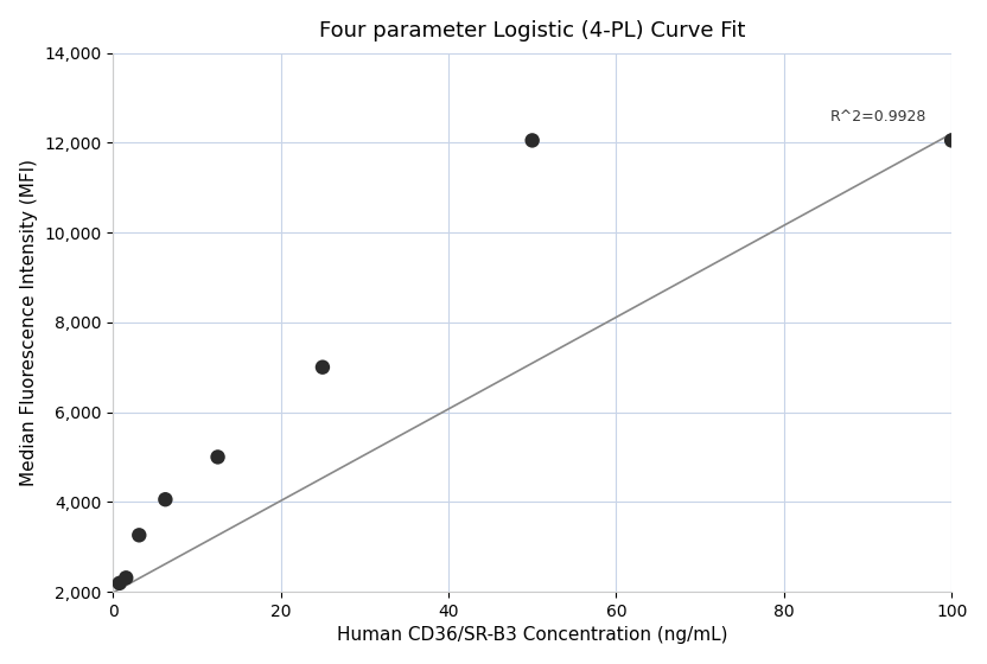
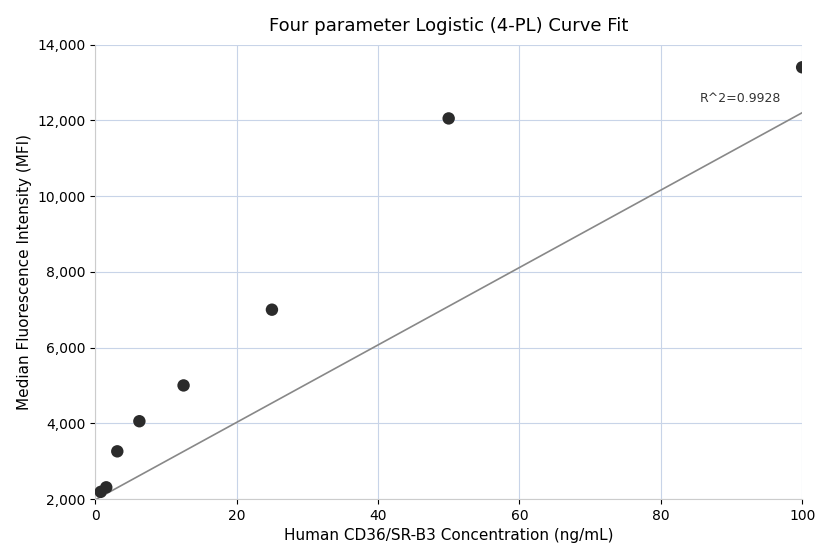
100: 12,050 -> 13,400
